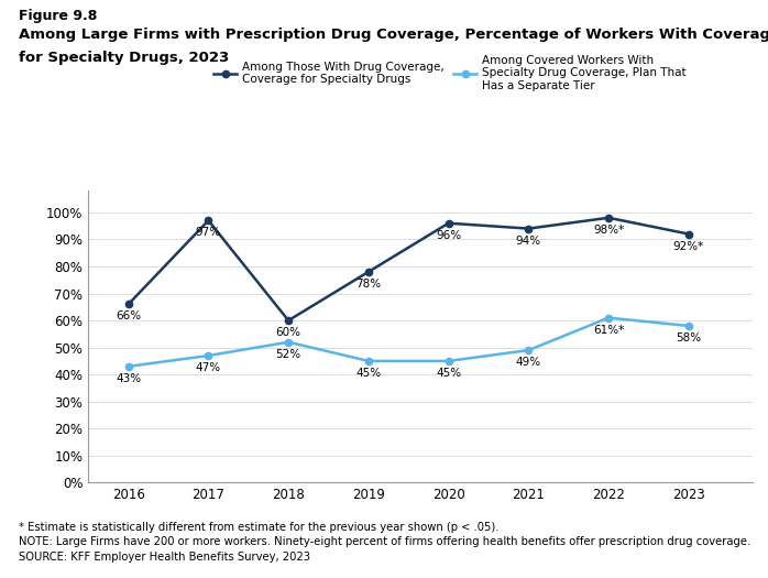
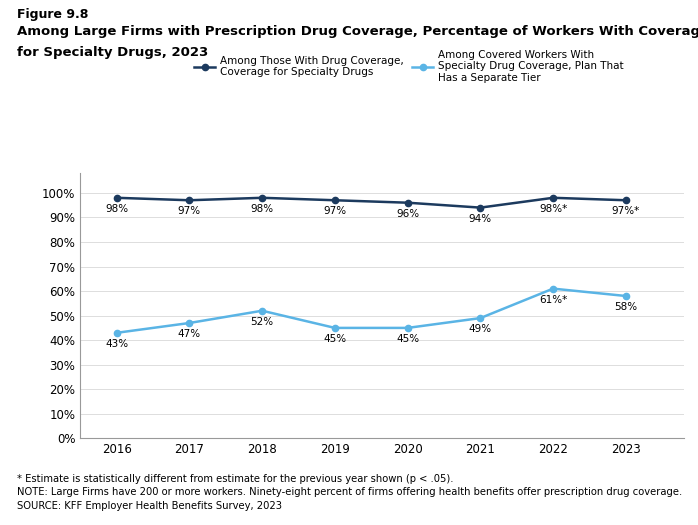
Among Those With Drug Coverage, Coverage for Specialty Drugs/2016: 66% -> 98%
Among Those With Drug Coverage, Coverage for Specialty Drugs/2018: 60% -> 98%
Among Those With Drug Coverage, Coverage for Specialty Drugs/2019: 78% -> 97%
Among Those With Drug Coverage, Coverage for Specialty Drugs/2023: 92%* -> 97%*
